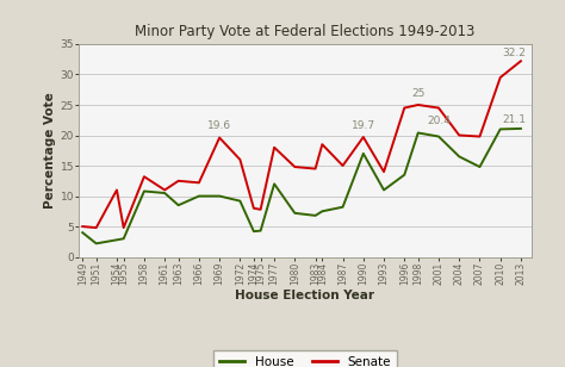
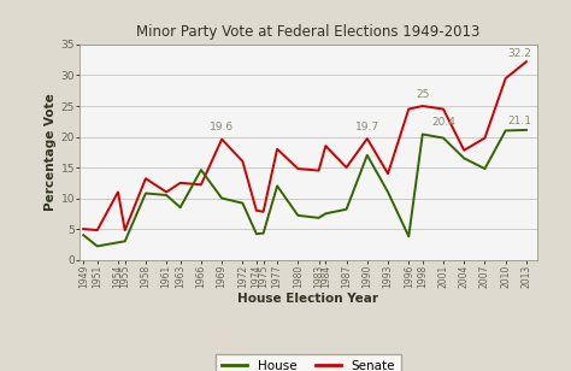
House/1966: 10.0 -> 14.6
House/1996: 13.5 -> 3.8
Senate/2004: 20.0 -> 17.8
